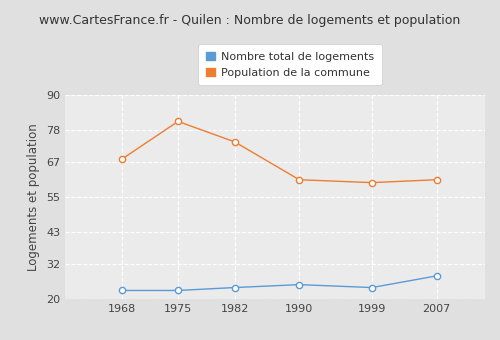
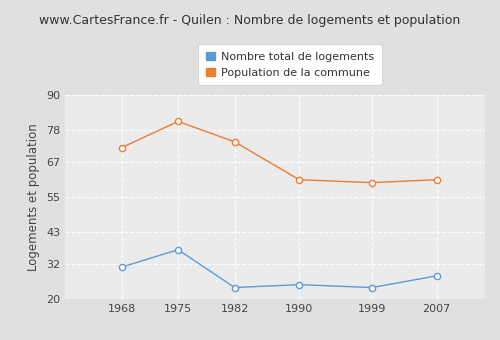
Nombre total de logements/1968: 23 -> 31
Population de la commune/1968: 68 -> 72
Nombre total de logements/1975: 23 -> 37
